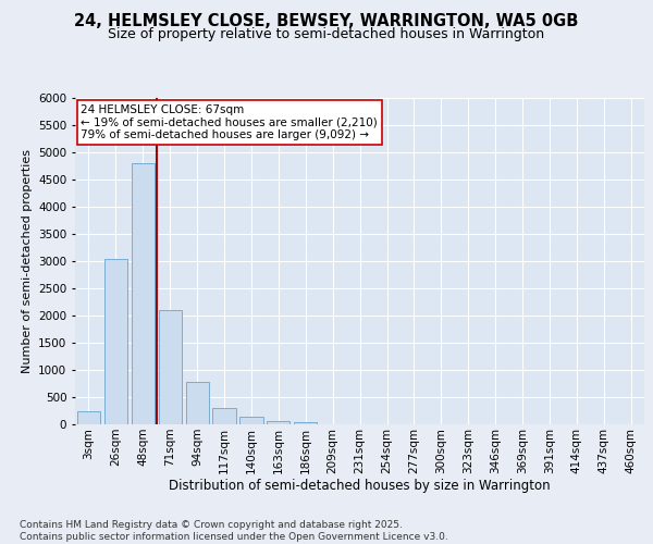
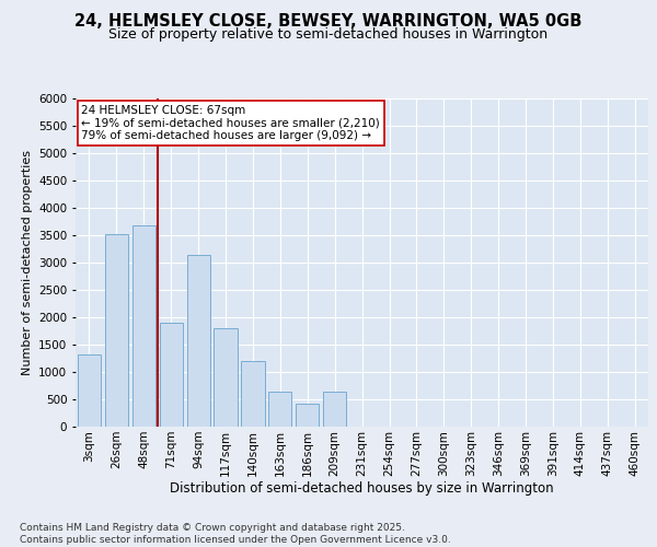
3sqm: 250 -> 1320
26sqm: 3050 -> 3520
48sqm: 4800 -> 3680
71sqm: 2100 -> 1900
94sqm: 780 -> 3140
117sqm: 310 -> 1800
140sqm: 140 -> 1200
163sqm: 70 -> 640
186sqm: 40 -> 420
209sqm: 10 -> 640
